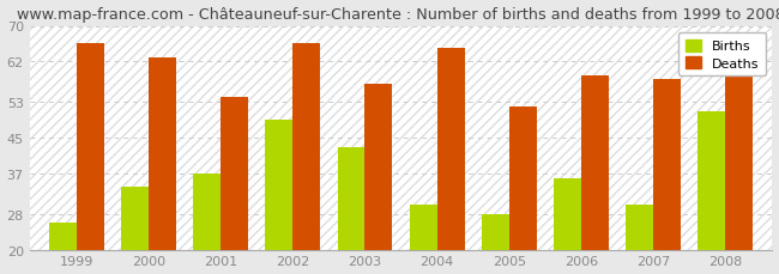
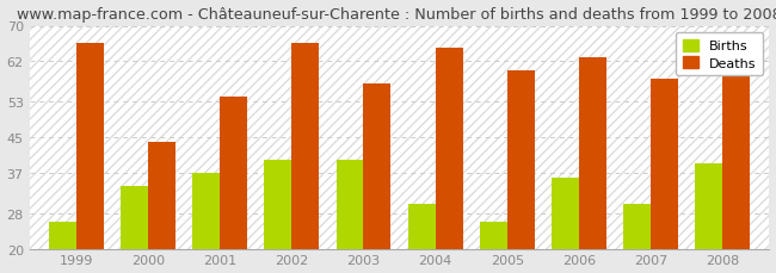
Deaths/2000: 63 -> 44
Births/2002: 49 -> 40
Births/2003: 43 -> 40
Births/2005: 28 -> 26
Deaths/2005: 52 -> 60
Deaths/2006: 59 -> 63
Births/2008: 51 -> 39
